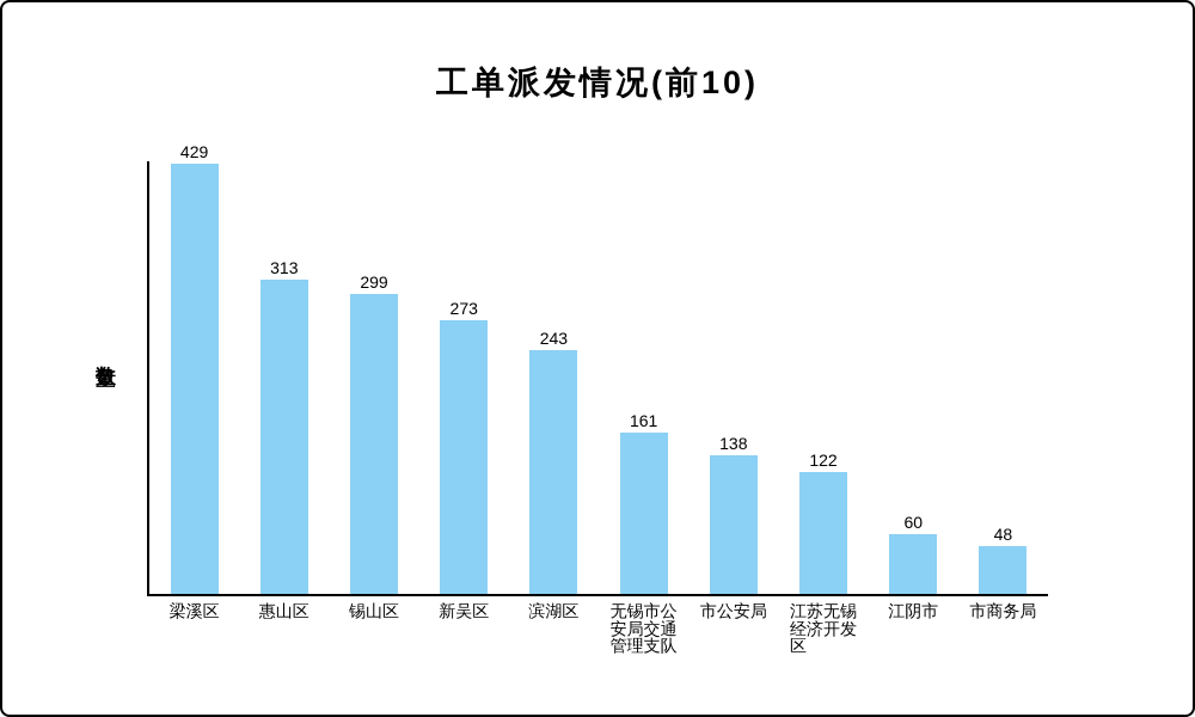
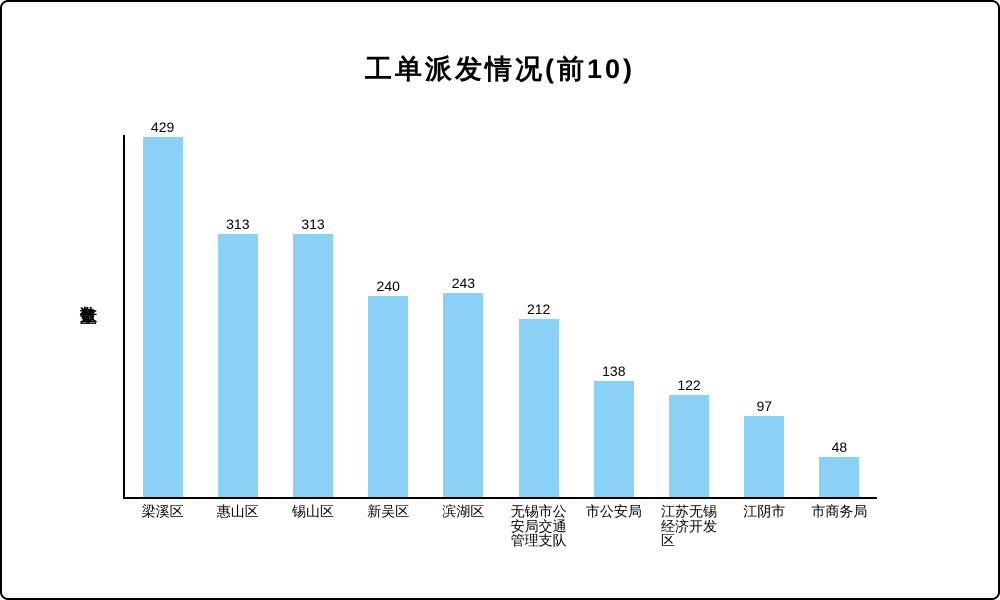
锡山区: 299 -> 313
新吴区: 273 -> 240
无锡市公安局交通管理支队: 161 -> 212
江阴市: 60 -> 97
